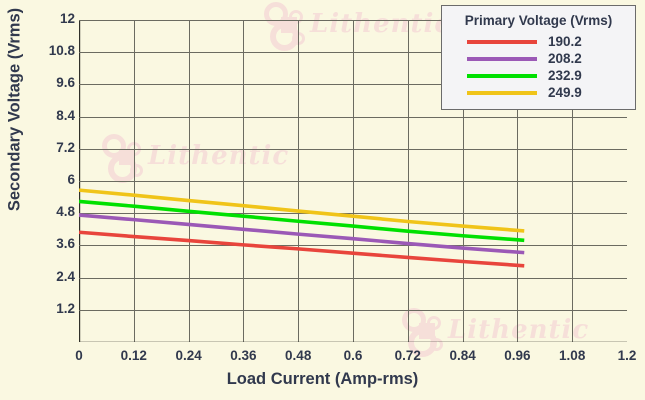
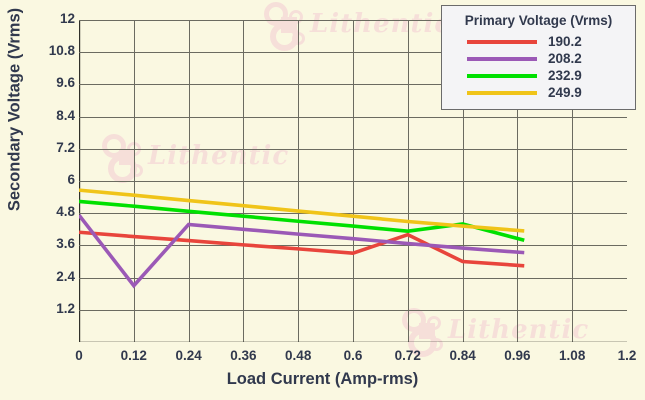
208.2/0.12: 4.6 -> 2.1
190.2/0.72: 3.1 -> 4.0
232.9/0.84: 4.0 -> 4.4
